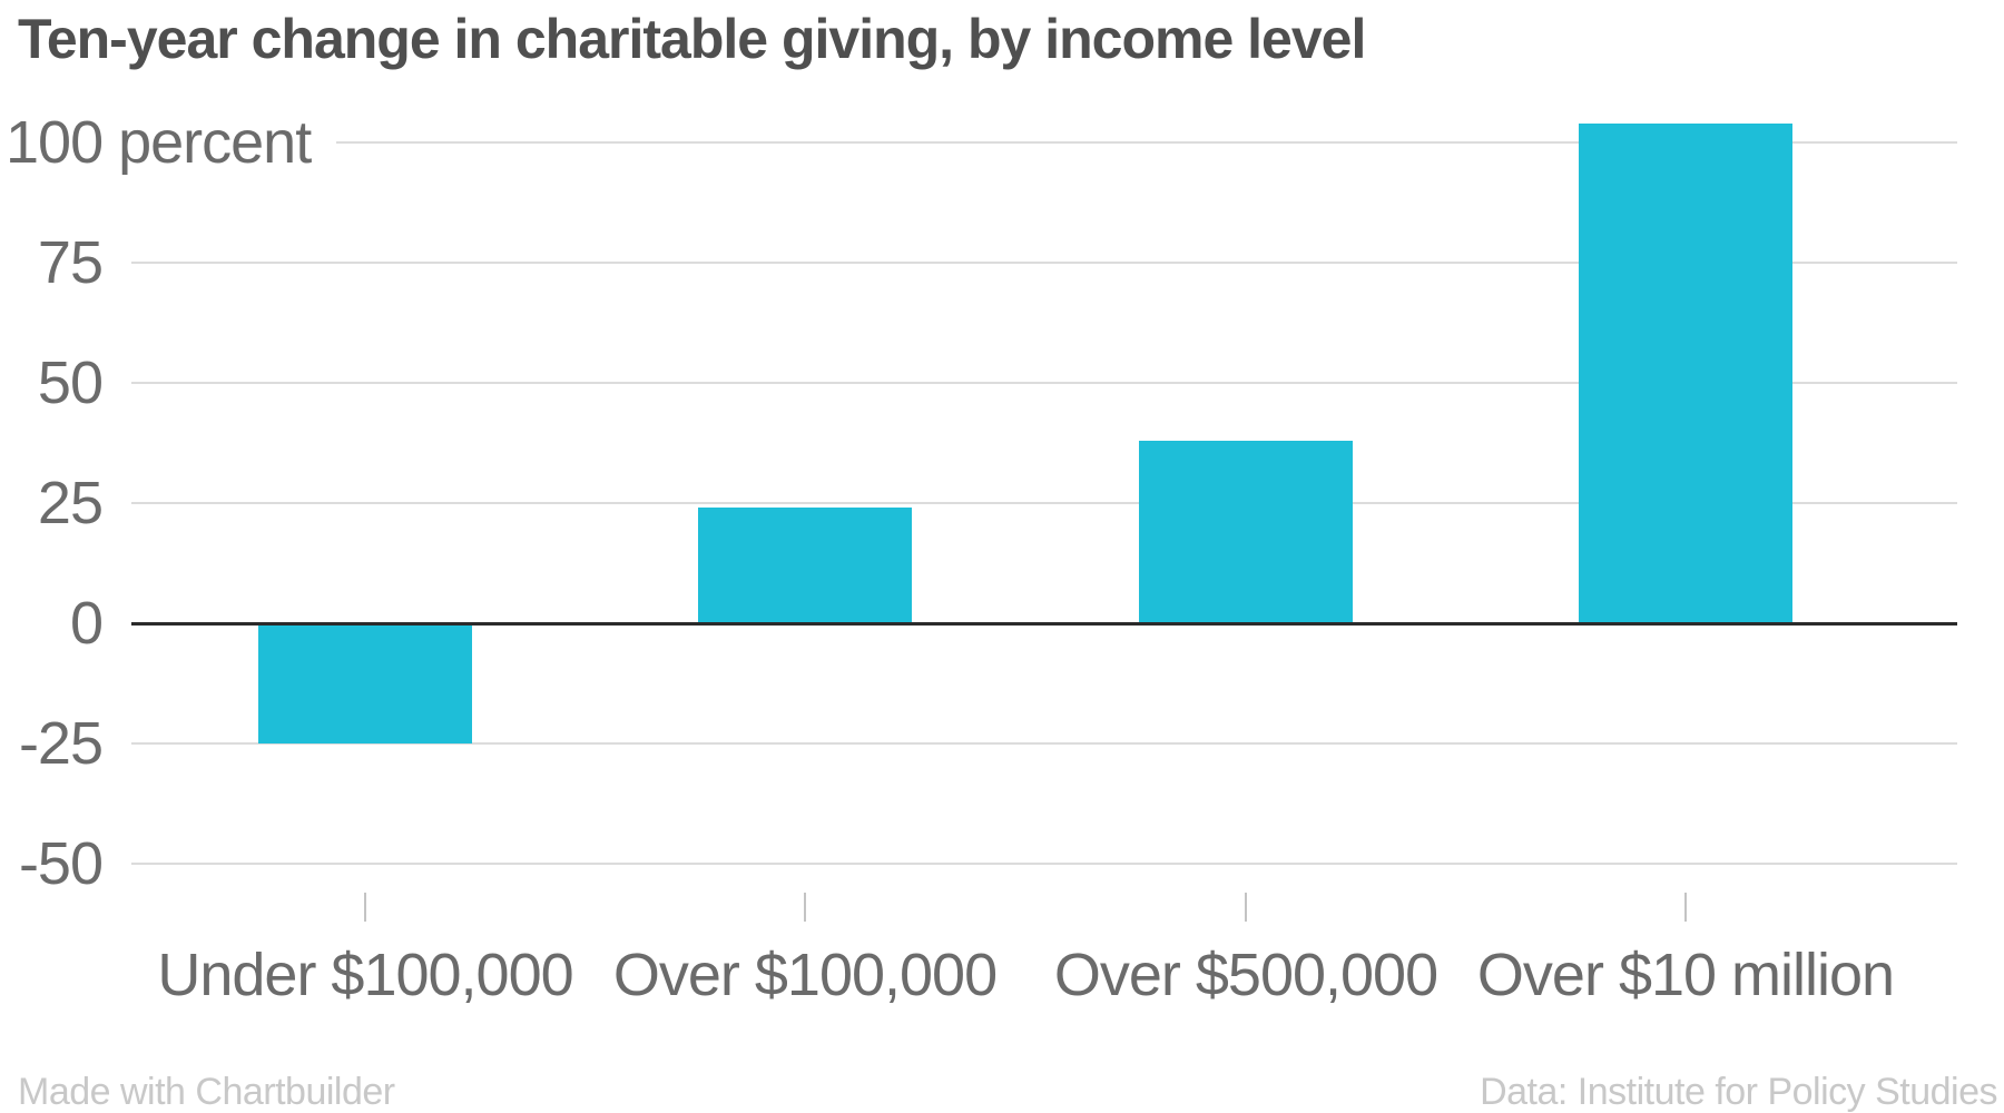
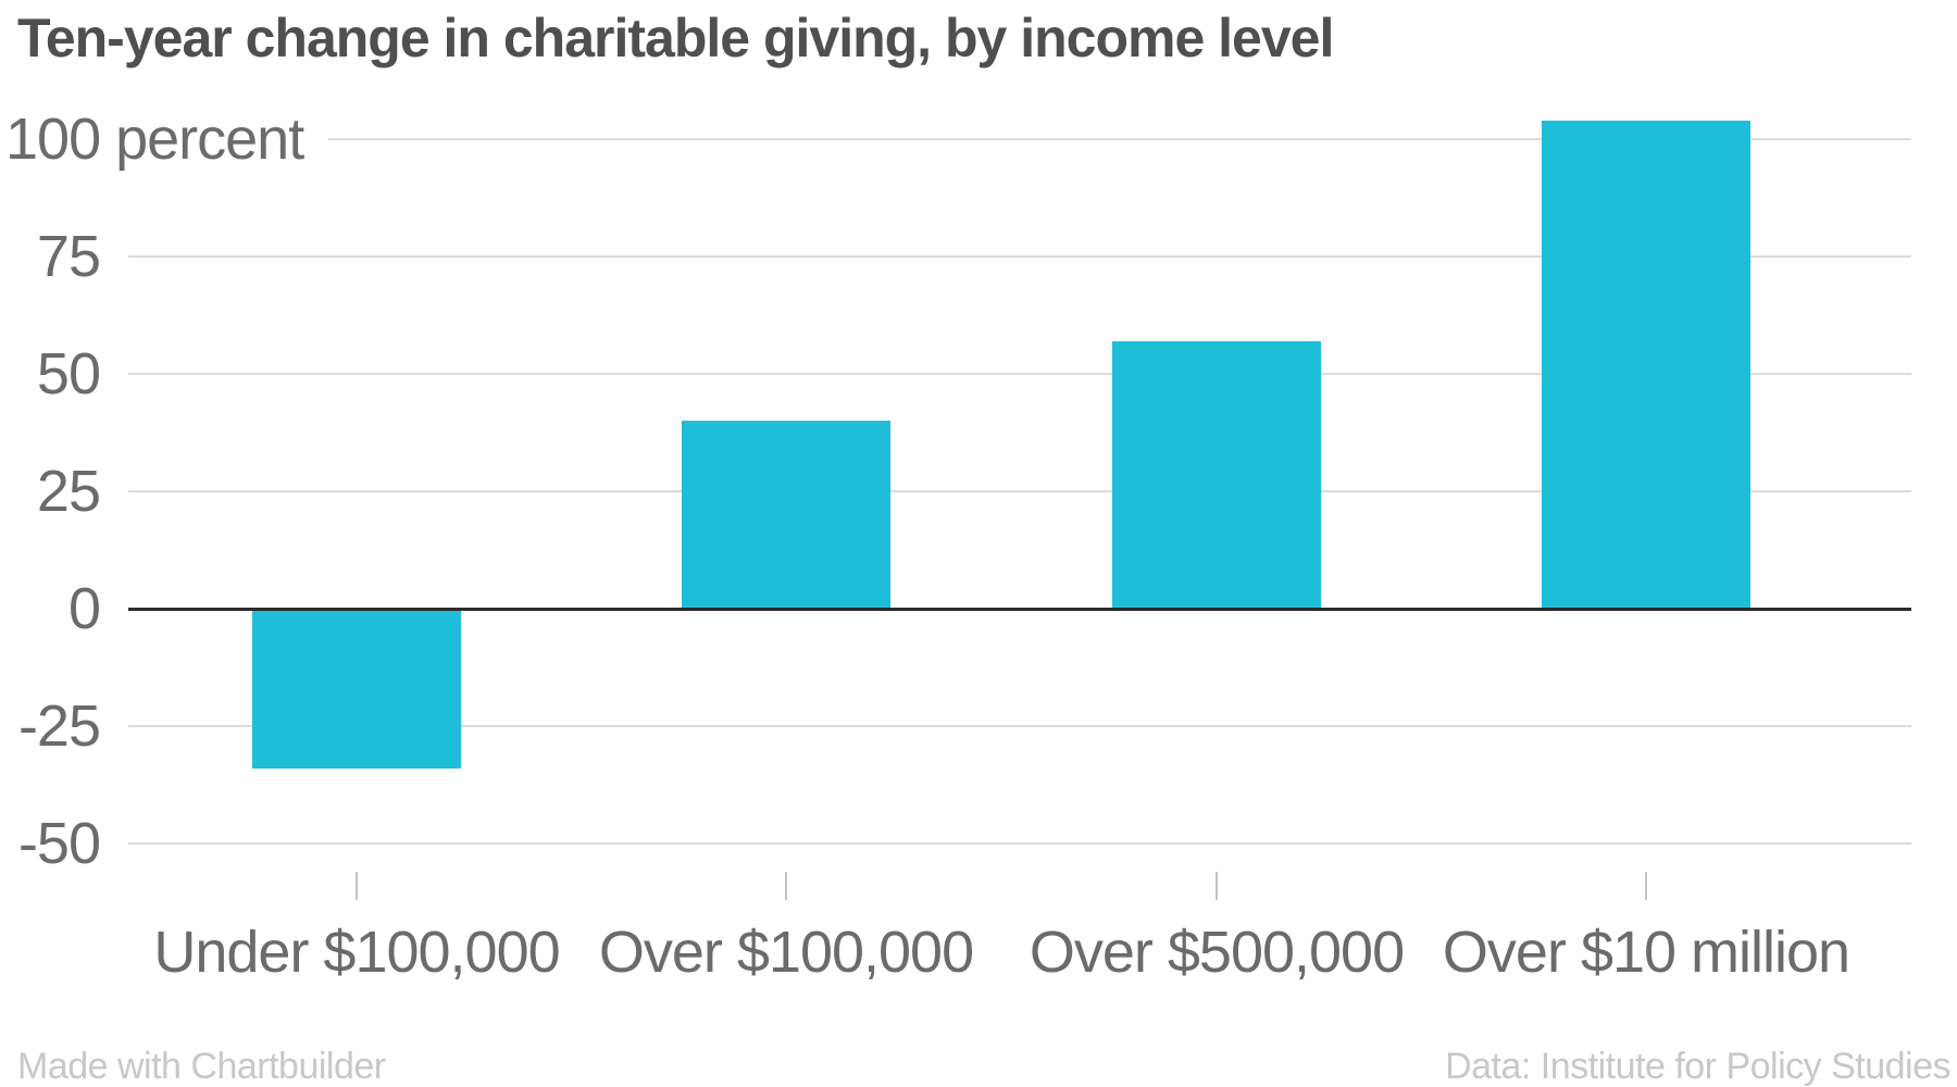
Under $100,000: -25 -> -34
Over $100,000: 24 -> 40
Over $500,000: 38 -> 57
